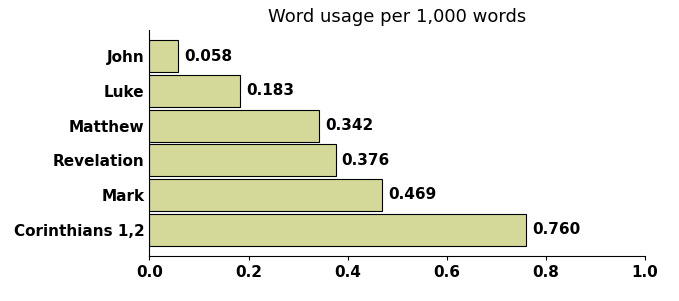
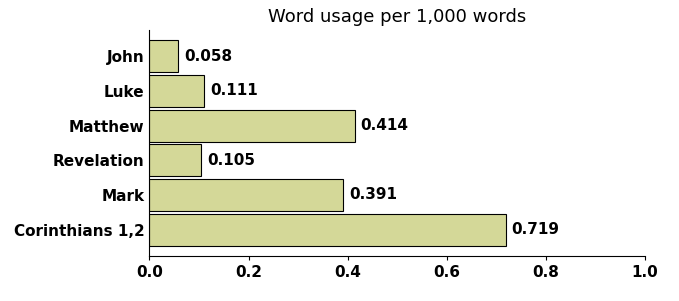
Luke: 0.183 -> 0.111
Matthew: 0.342 -> 0.414
Revelation: 0.376 -> 0.105
Mark: 0.469 -> 0.391
Corinthians 1,2: 0.760 -> 0.719
